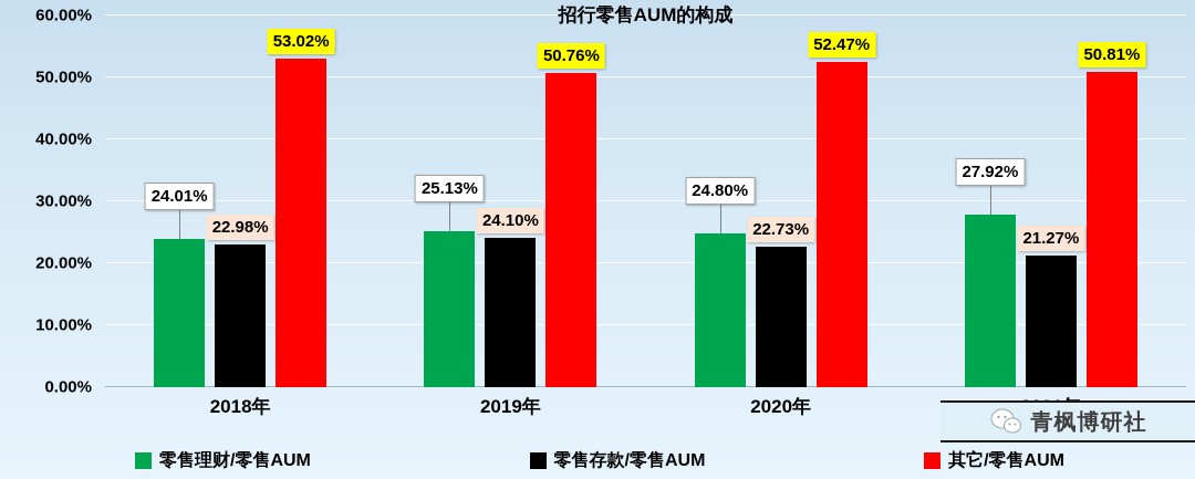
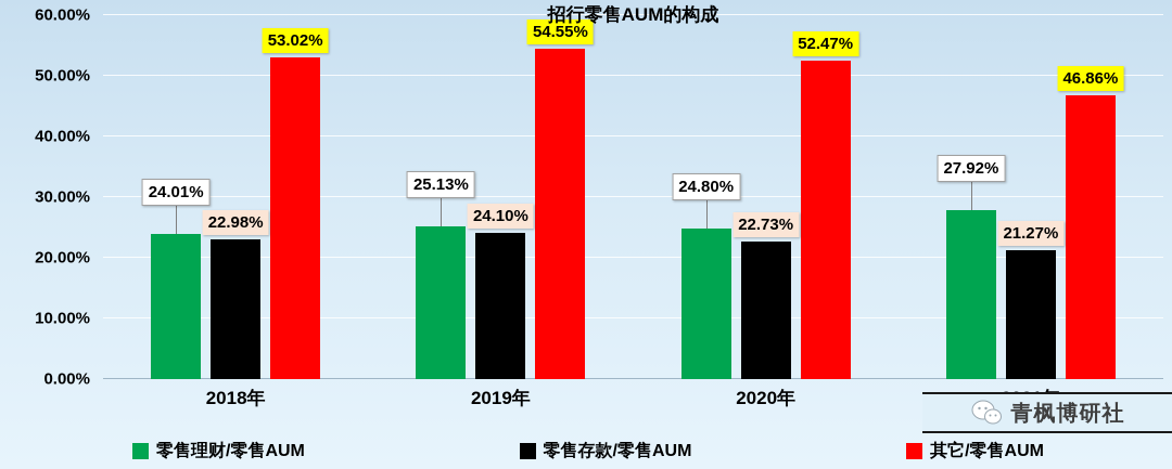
其它/零售AUM/2019年: 50.76% -> 54.55%
其它/零售AUM/2021年: 50.81% -> 46.86%
